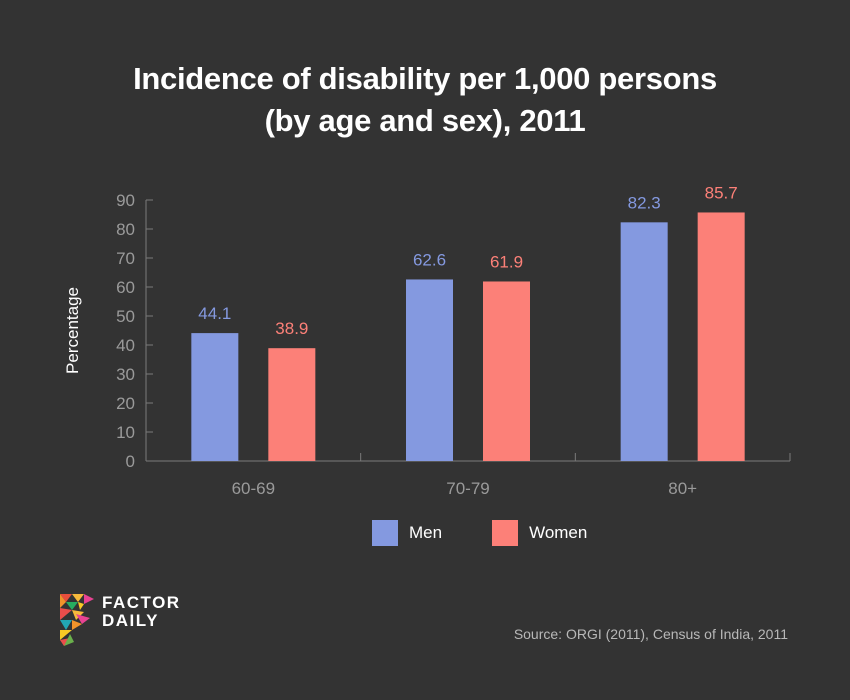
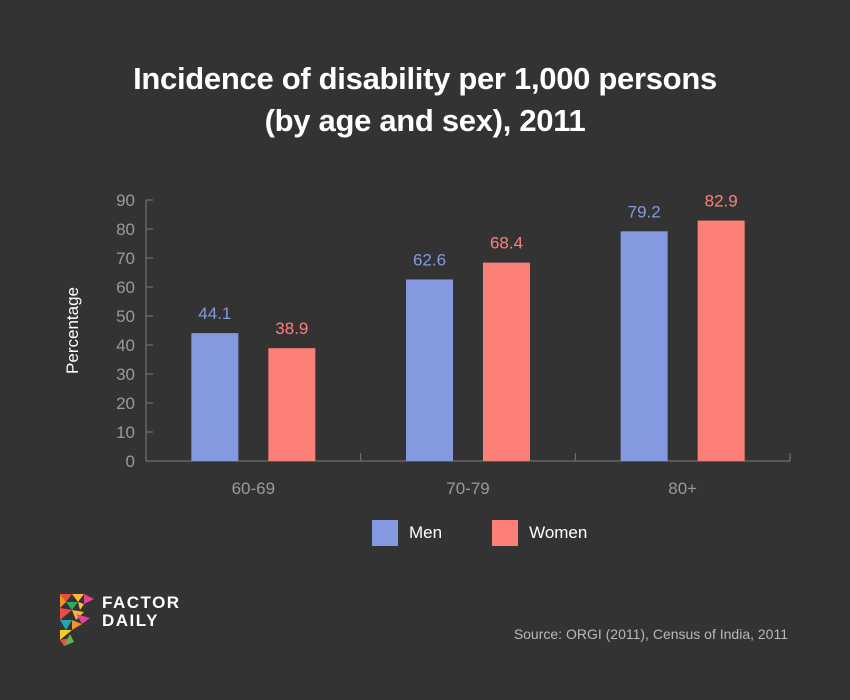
Women/70-79: 61.9 -> 68.4
Men/80+: 82.3 -> 79.2
Women/80+: 85.7 -> 82.9
